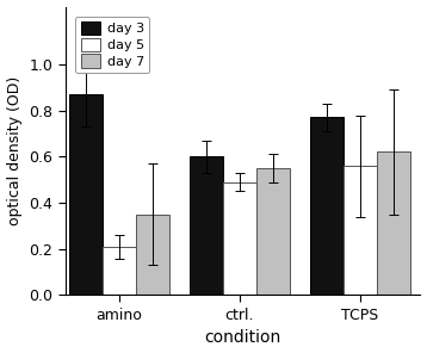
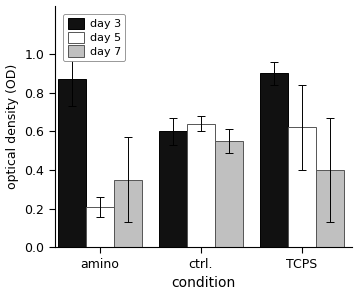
day 5/ctrl.: 0.49 -> 0.64
day 3/TCPS: 0.77 -> 0.90
day 5/TCPS: 0.56 -> 0.62
day 7/TCPS: 0.62 -> 0.40
